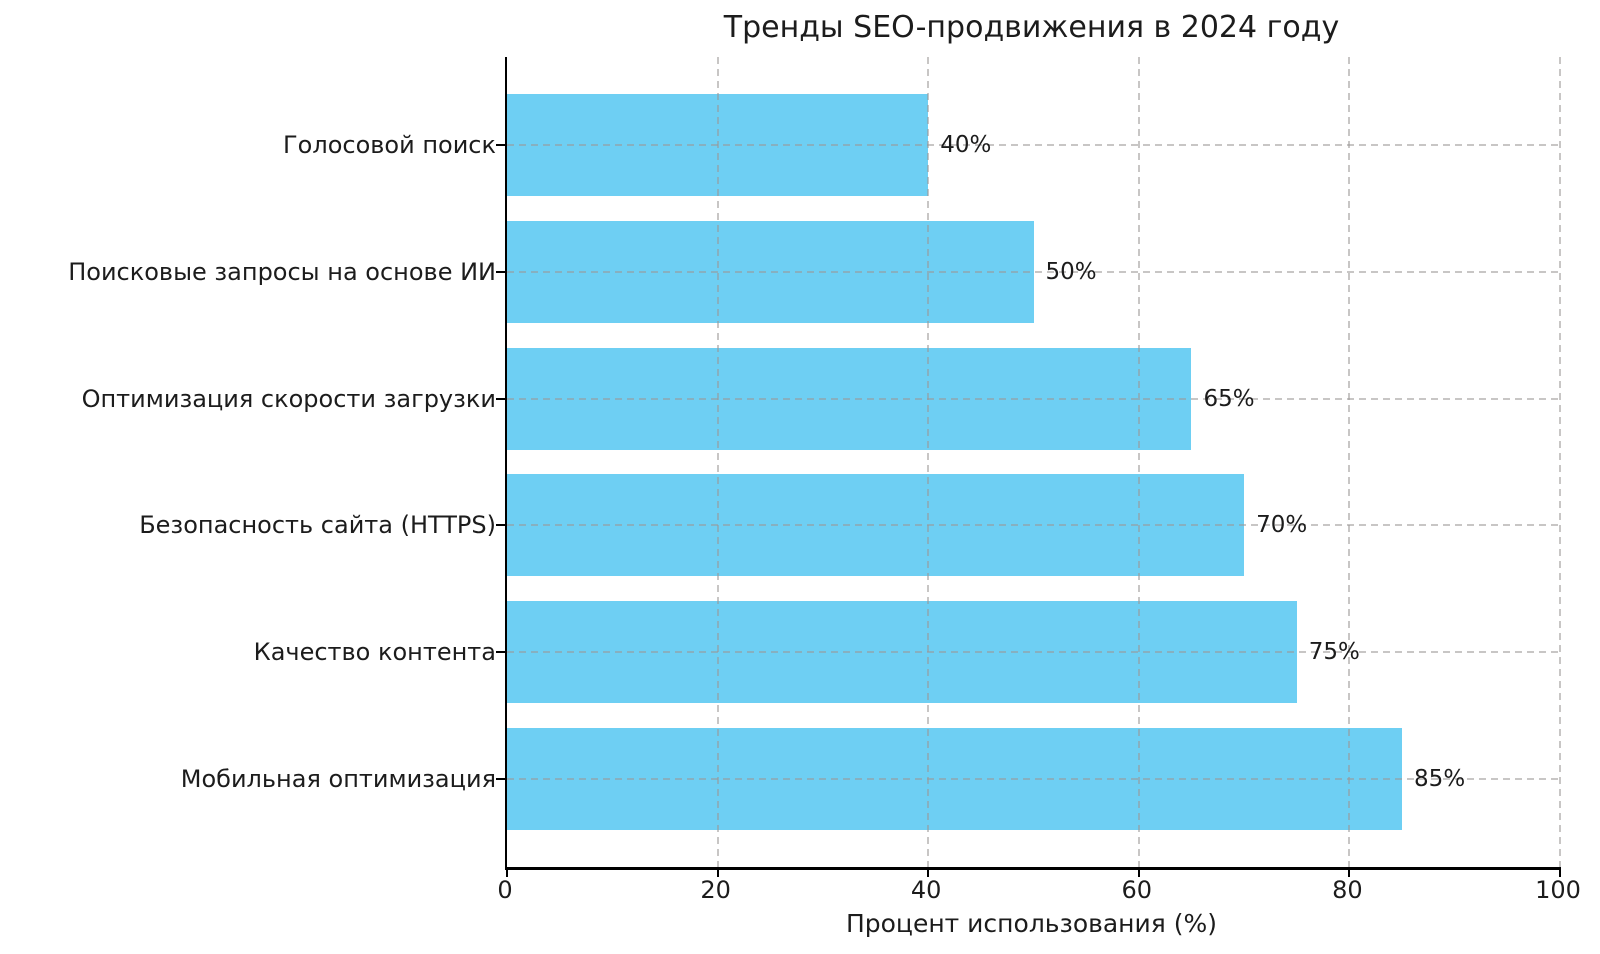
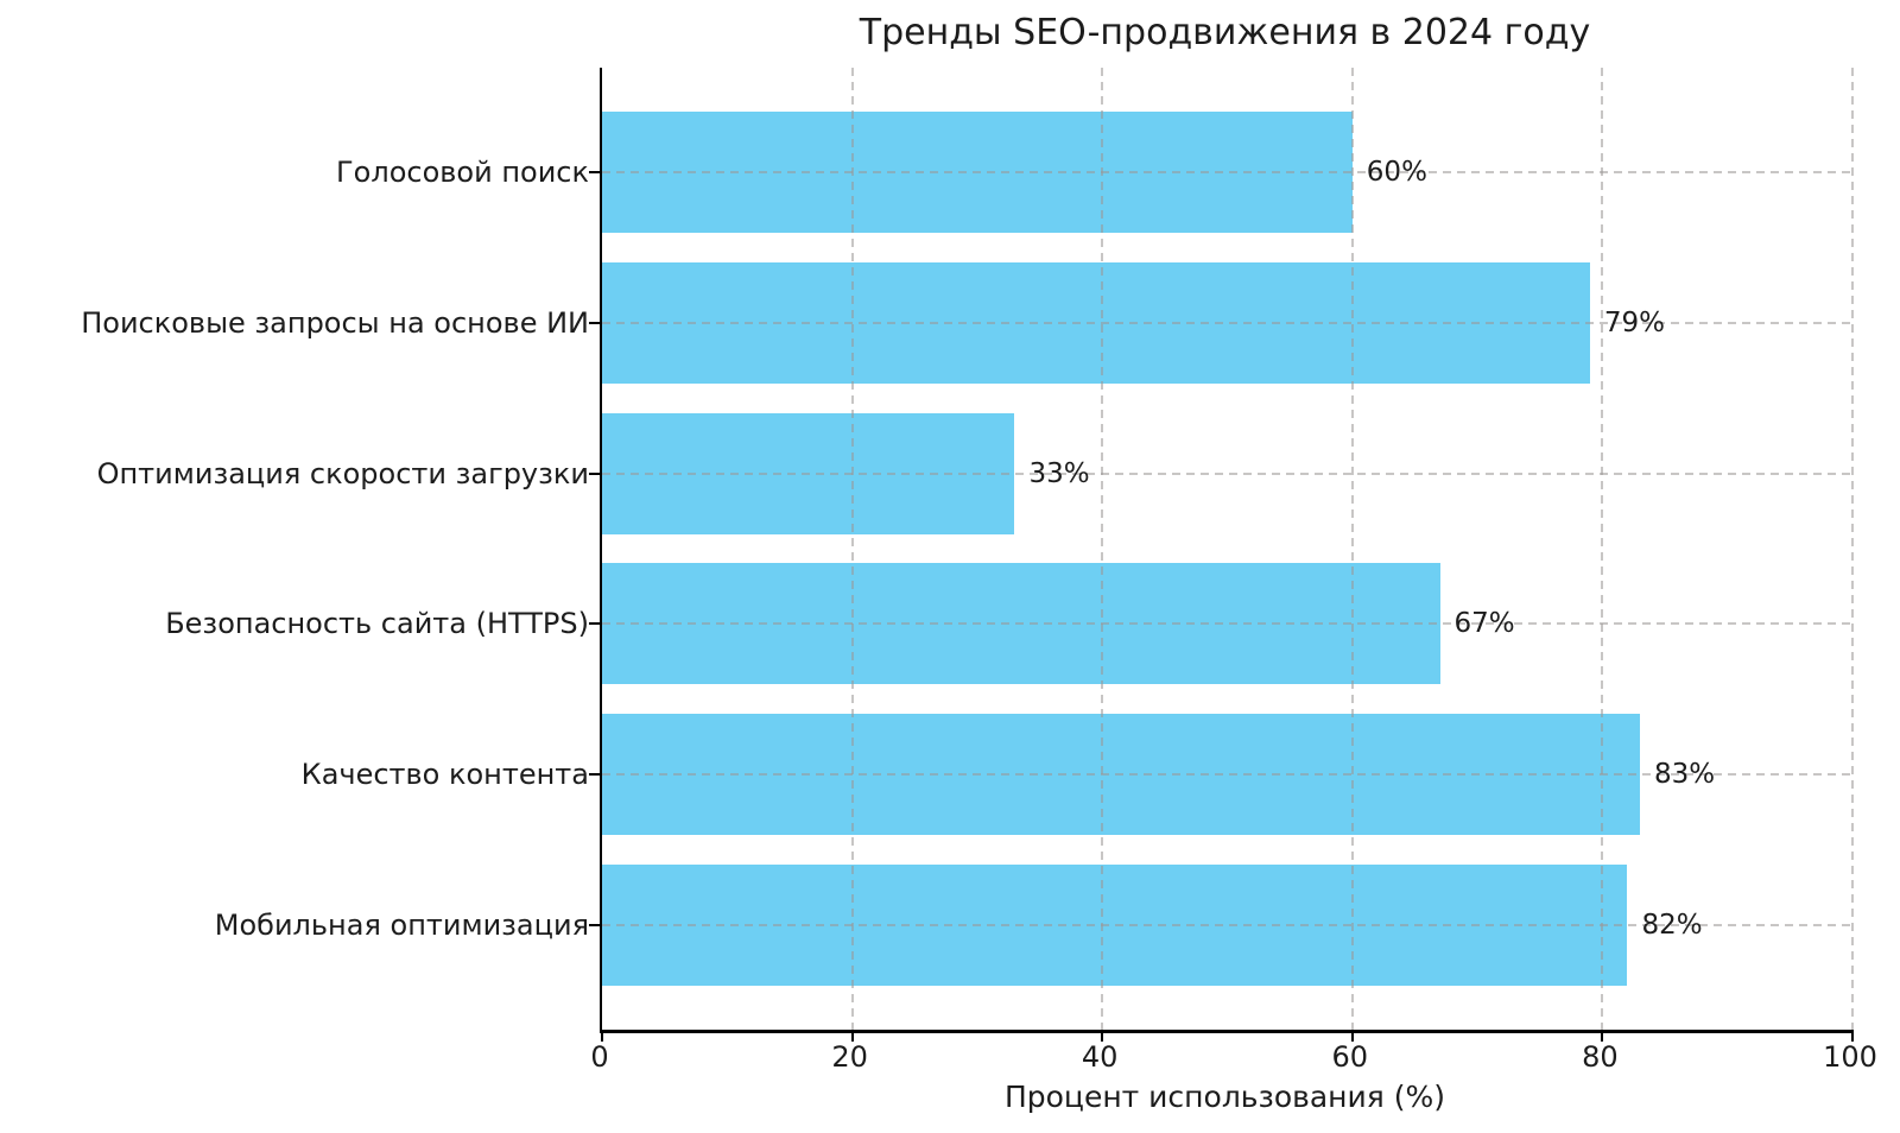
Голосовой поиск: 40% -> 60%
Поисковые запросы на основе ИИ: 50% -> 79%
Оптимизация скорости загрузки: 65% -> 33%
Безопасность сайта (HTTPS): 70% -> 67%
Качество контента: 75% -> 83%
Мобильная оптимизация: 85% -> 82%
